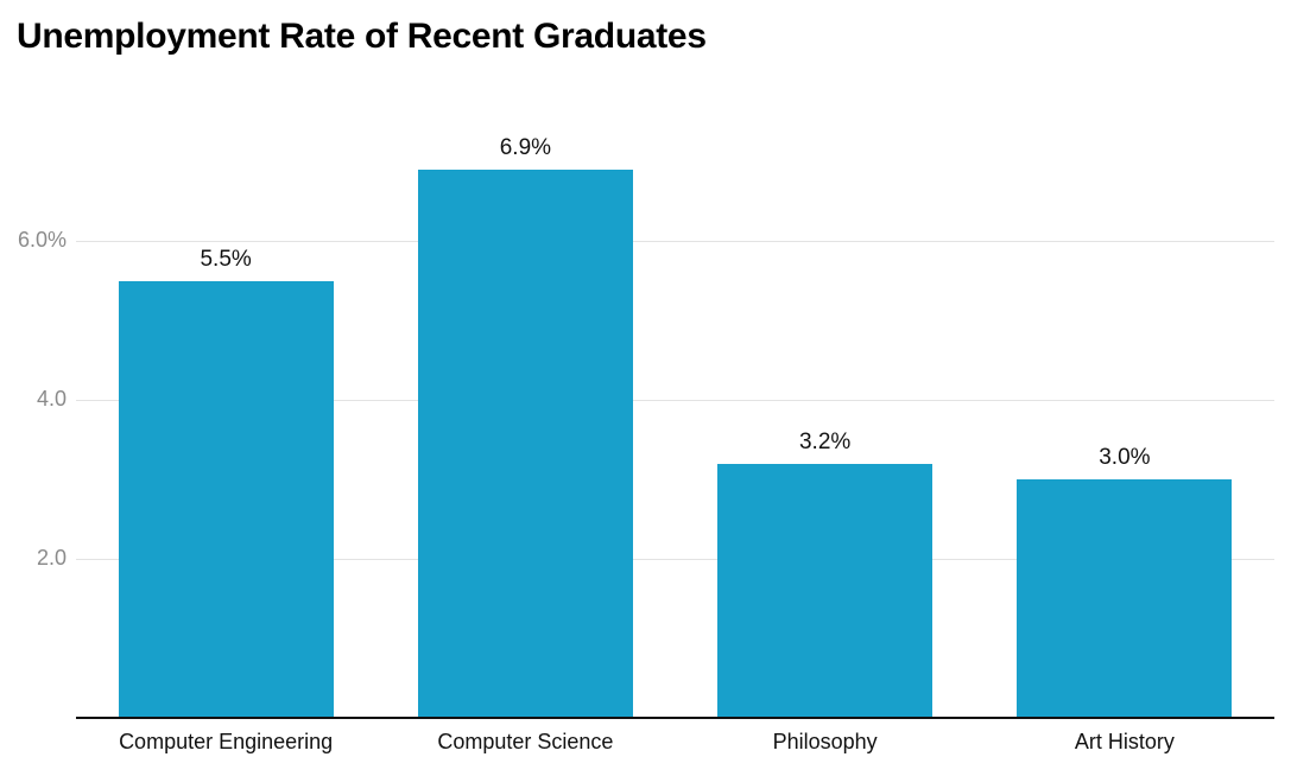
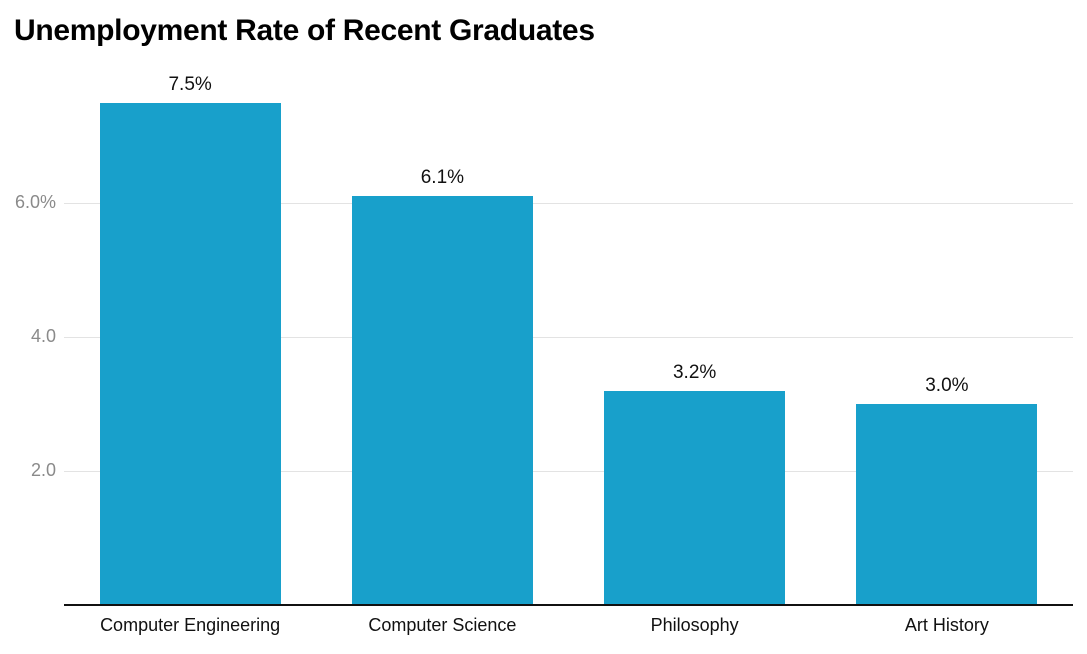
Computer Engineering: 5.5% -> 7.5%
Computer Science: 6.9% -> 6.1%
